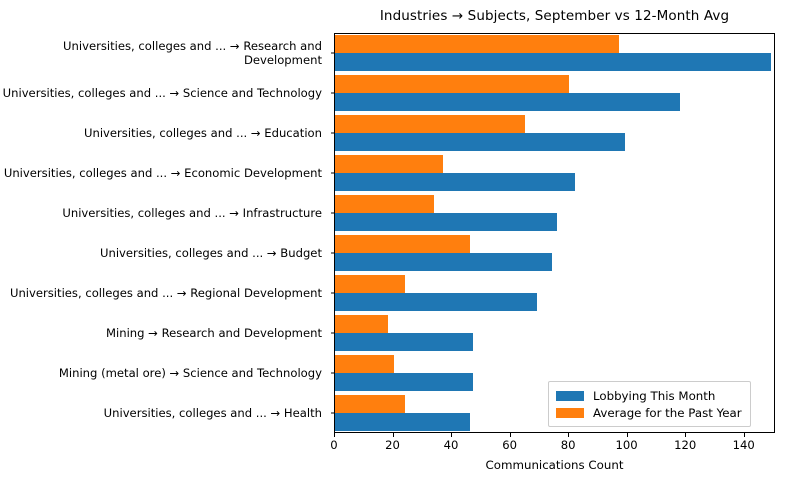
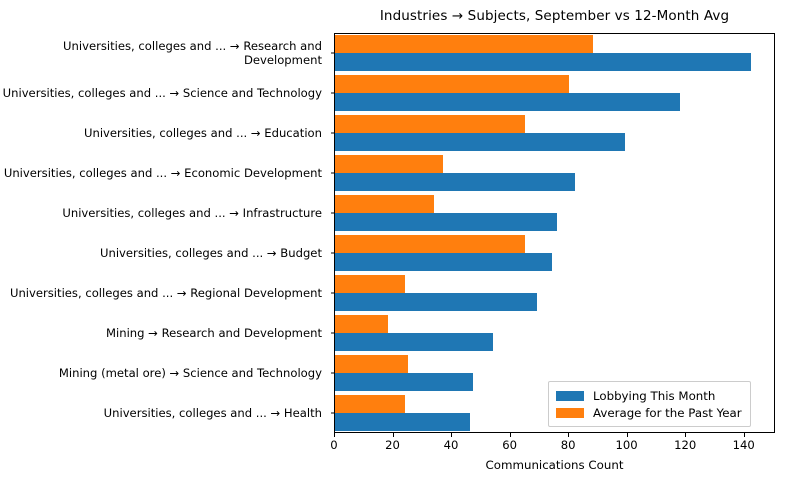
Lobbying This Month/Universities, colleges and ... → Research and Development: 149 -> 142
Average for the Past Year/Universities, colleges and ... → Research and Development: 97 -> 88
Average for the Past Year/Universities, colleges and ... → Budget: 46 -> 65
Lobbying This Month/Mining → Research and Development: 47 -> 54
Average for the Past Year/Mining (metal ore) → Science and Technology: 20 -> 25
